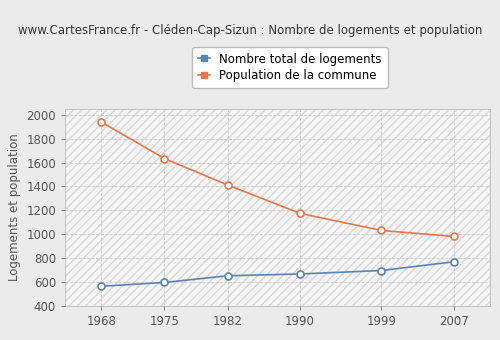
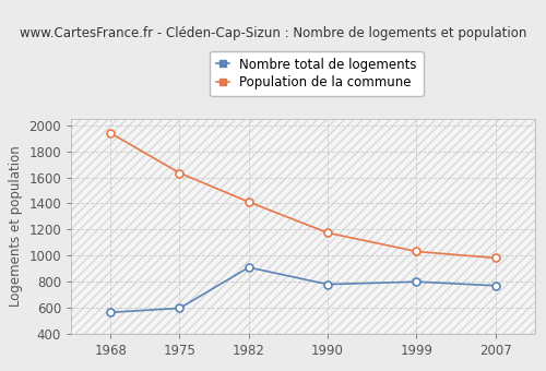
Nombre total de logements/1982: 650 -> 910
Nombre total de logements/1990: 670 -> 780
Nombre total de logements/1999: 700 -> 800
